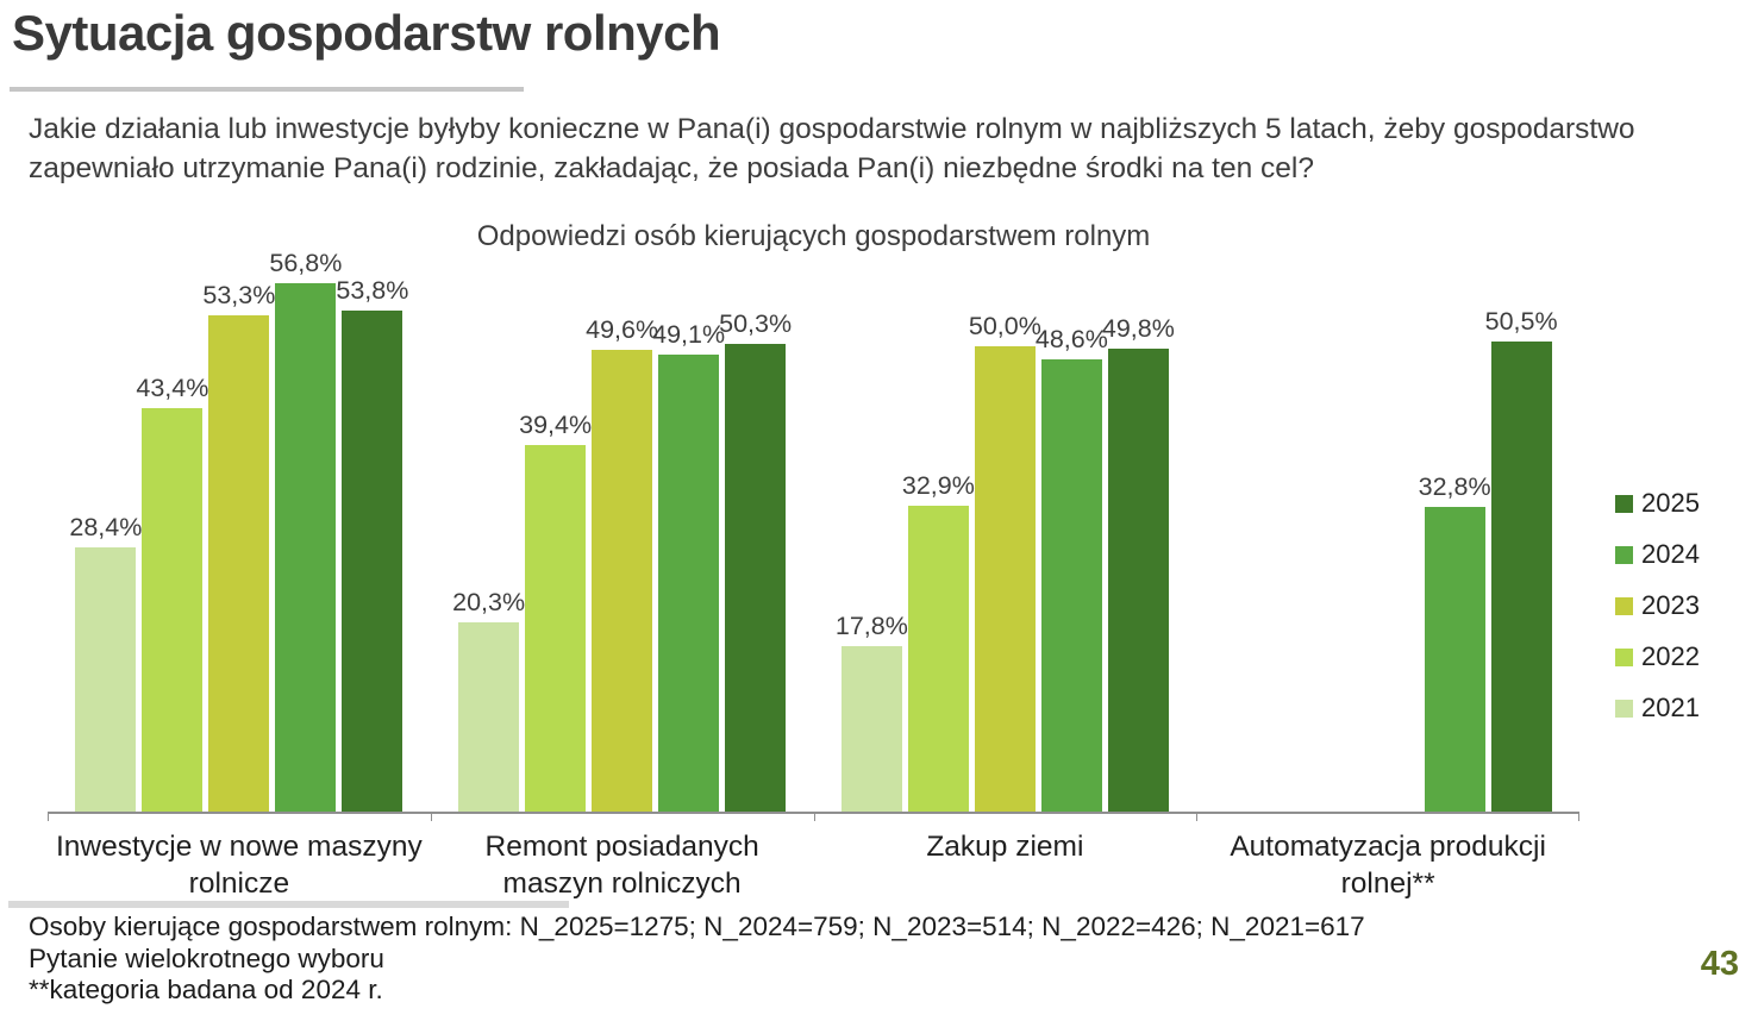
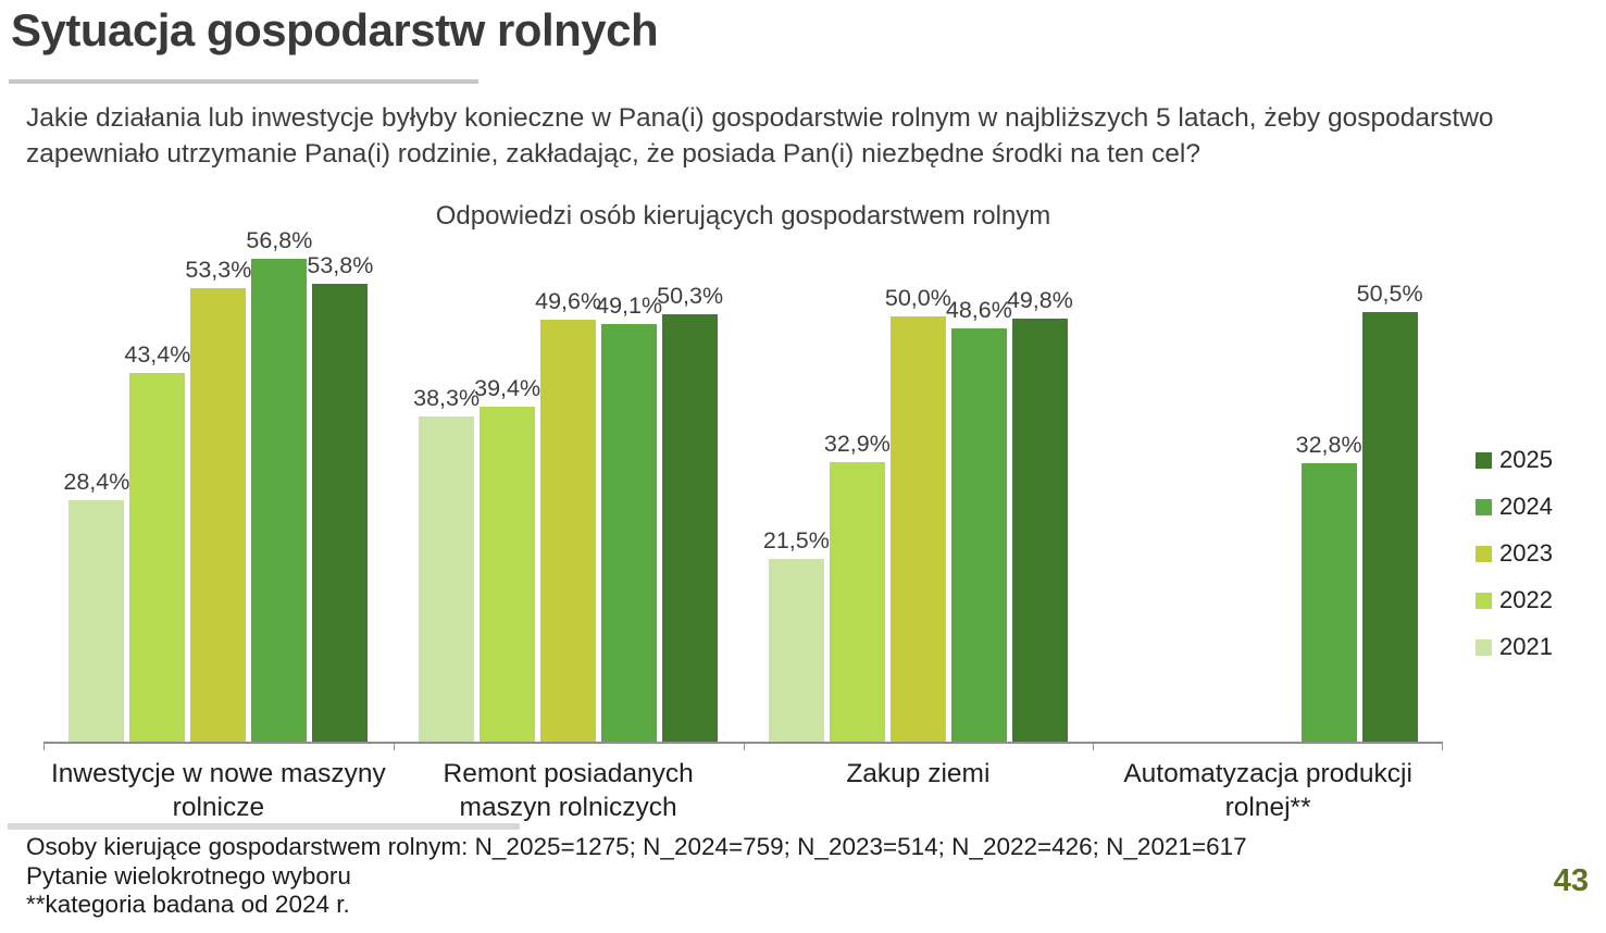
2021/Remont posiadanych maszyn rolniczych: 20,3% -> 38,3%
2021/Zakup ziemi: 17,8% -> 21,5%
